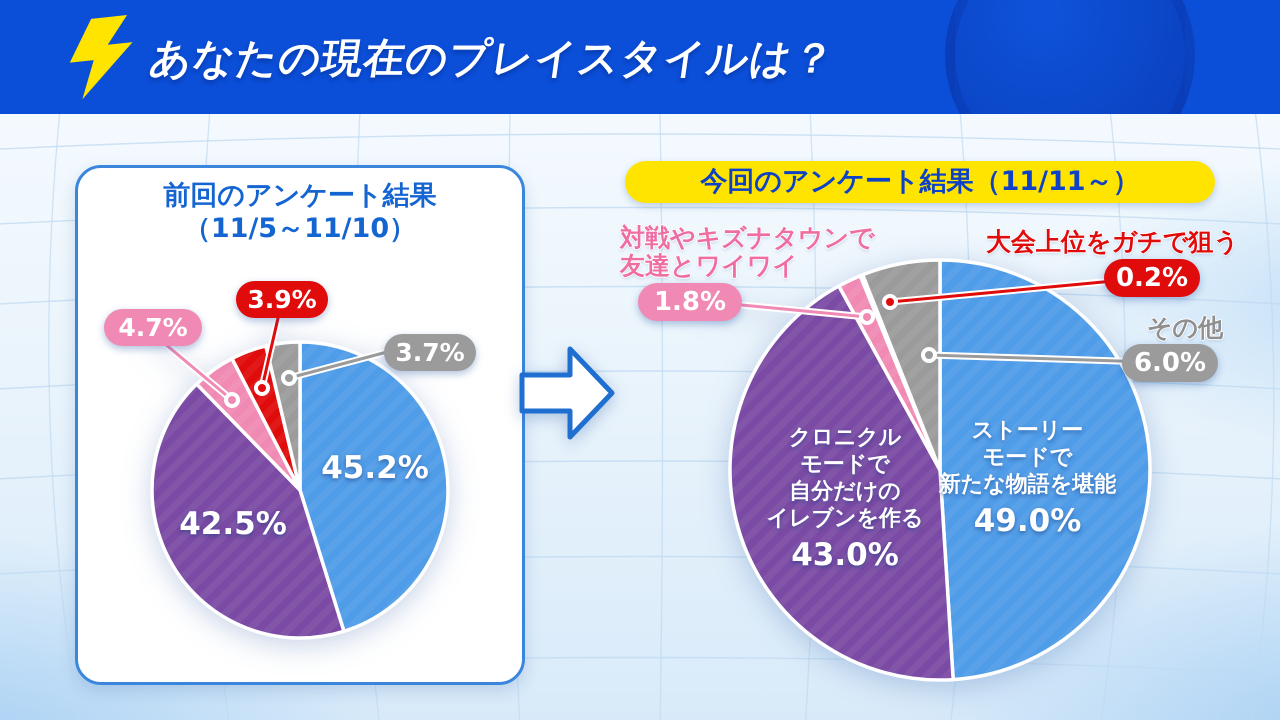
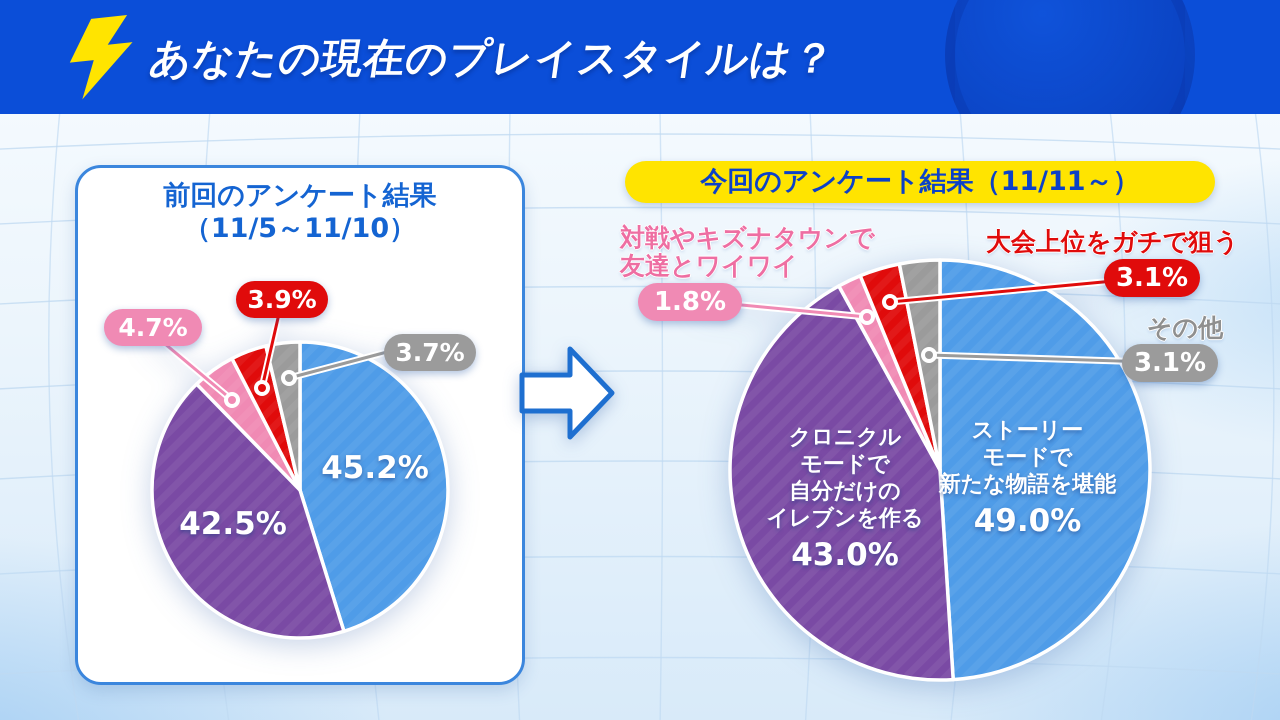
今回のアンケート結果（11/11～）/大会上位をガチで狙う: 0.2% -> 3.1%
今回のアンケート結果（11/11～）/その他: 6.0% -> 3.1%
